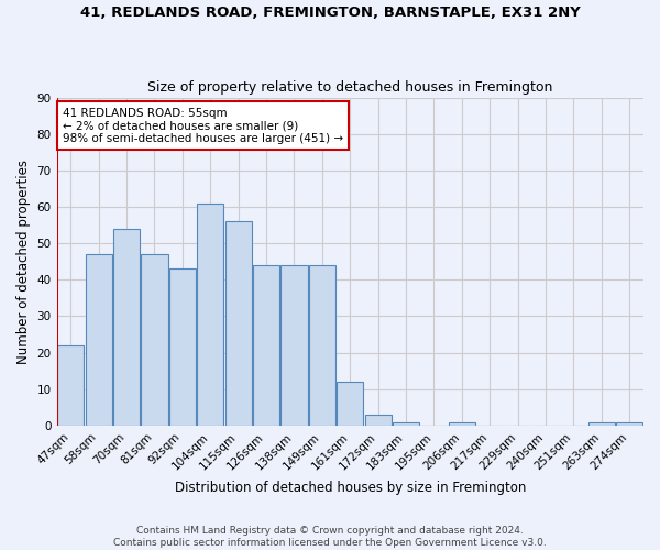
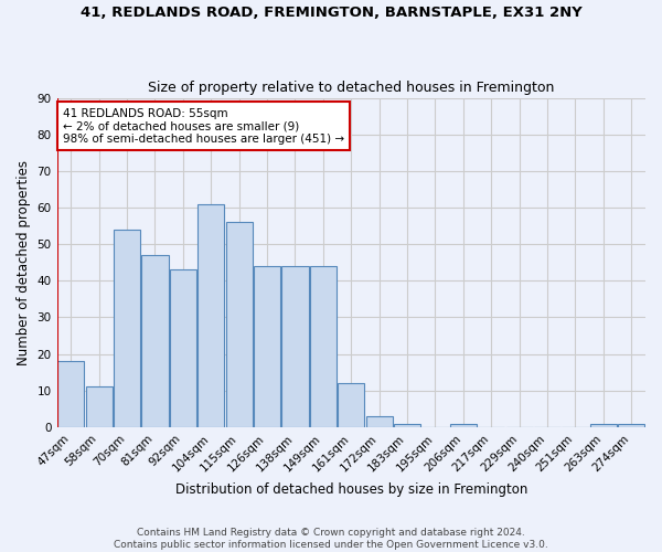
47sqm: 22 -> 18
58sqm: 47 -> 11
